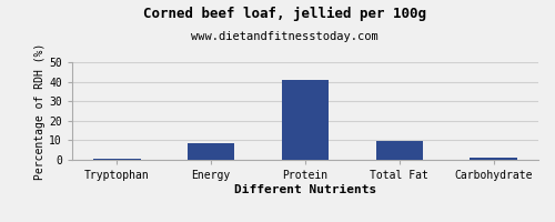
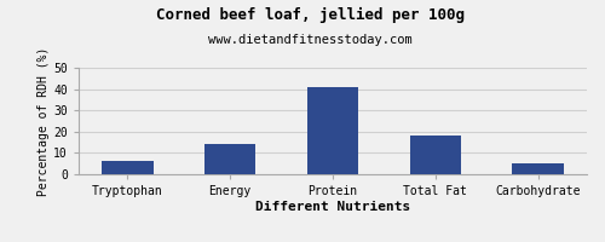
Tryptophan: 0 -> 6
Energy: 8 -> 14
Total Fat: 10 -> 18
Carbohydrate: 1 -> 5
